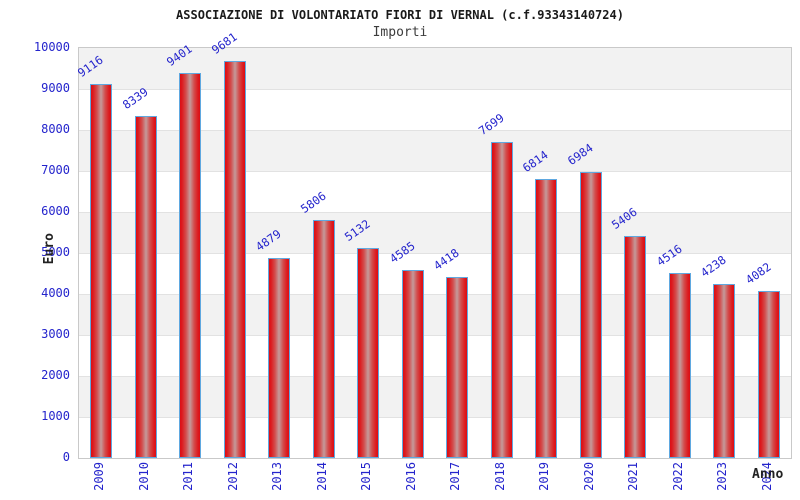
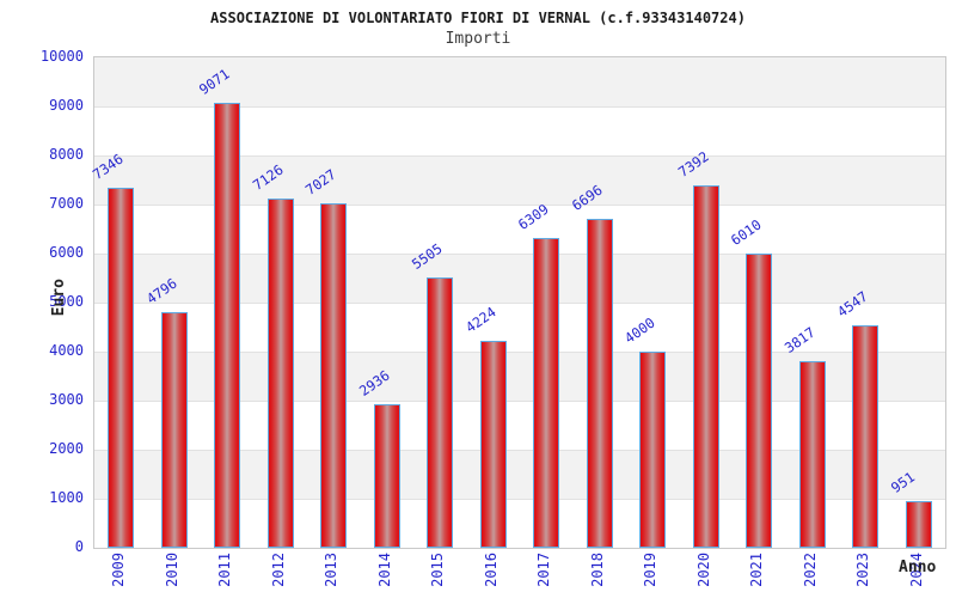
2009: 9116 -> 7346
2010: 8339 -> 4796
2011: 9401 -> 9071
2012: 9681 -> 7126
2013: 4879 -> 7027
2014: 5806 -> 2936
2015: 5132 -> 5505
2016: 4585 -> 4224
2017: 4418 -> 6309
2018: 7699 -> 6696
2019: 6814 -> 4000
2020: 6984 -> 7392
2021: 5406 -> 6010
2022: 4516 -> 3817
2023: 4238 -> 4547
2024: 4082 -> 951
